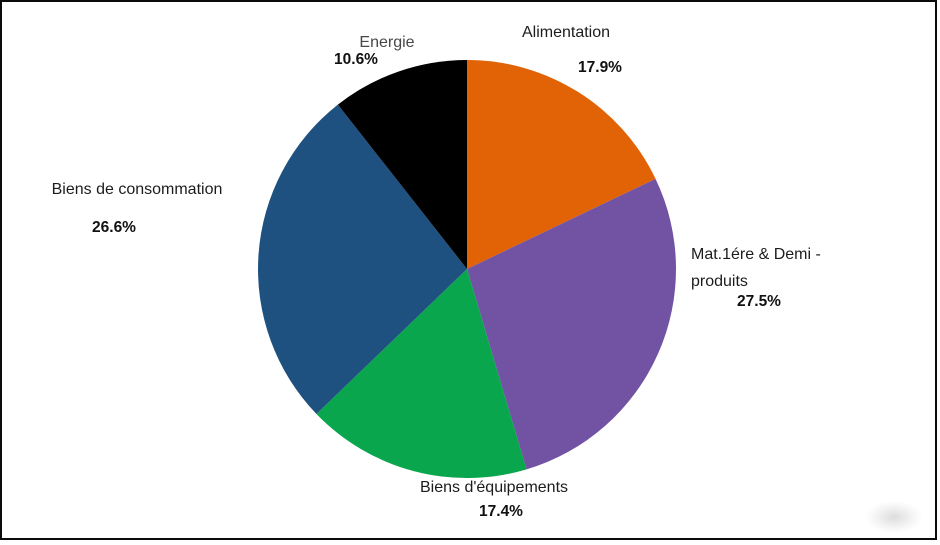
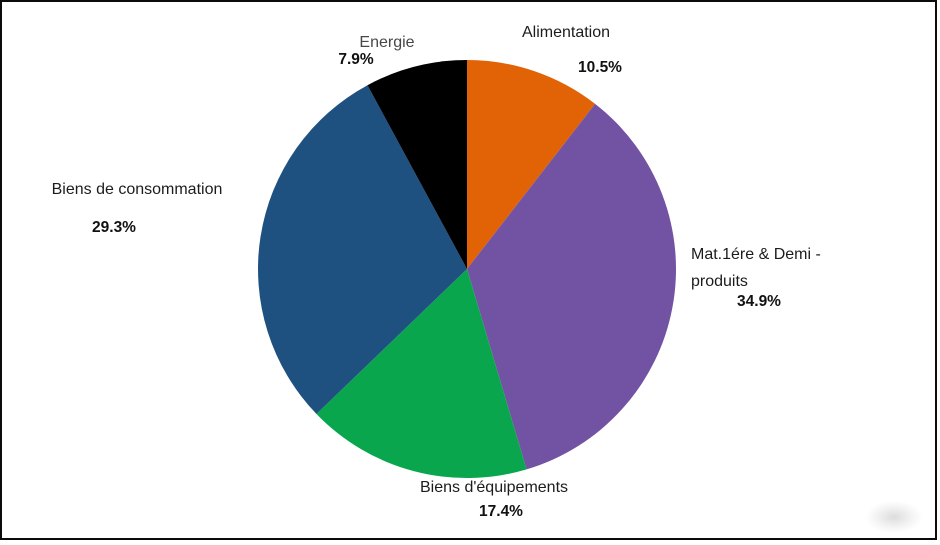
Alimentation: 17.9% -> 10.5%
Mat.1ére & Demi - produits: 27.5% -> 34.9%
Biens de consommation: 26.6% -> 29.3%
Energie: 10.6% -> 7.9%
